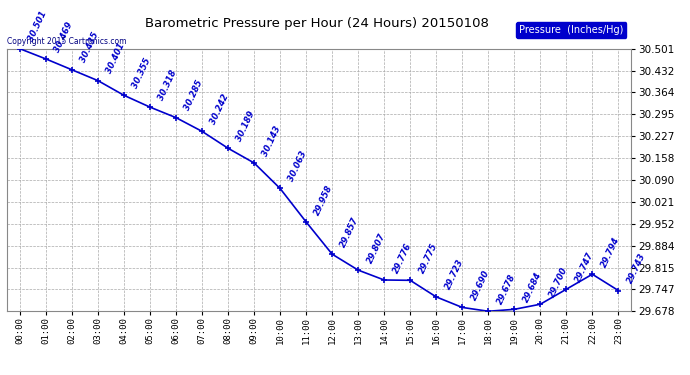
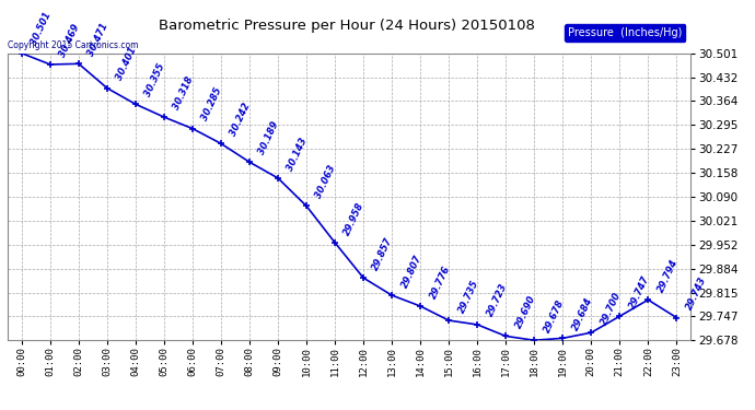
02:00: 30.435 -> 30.471
15:00: 29.775 -> 29.735
